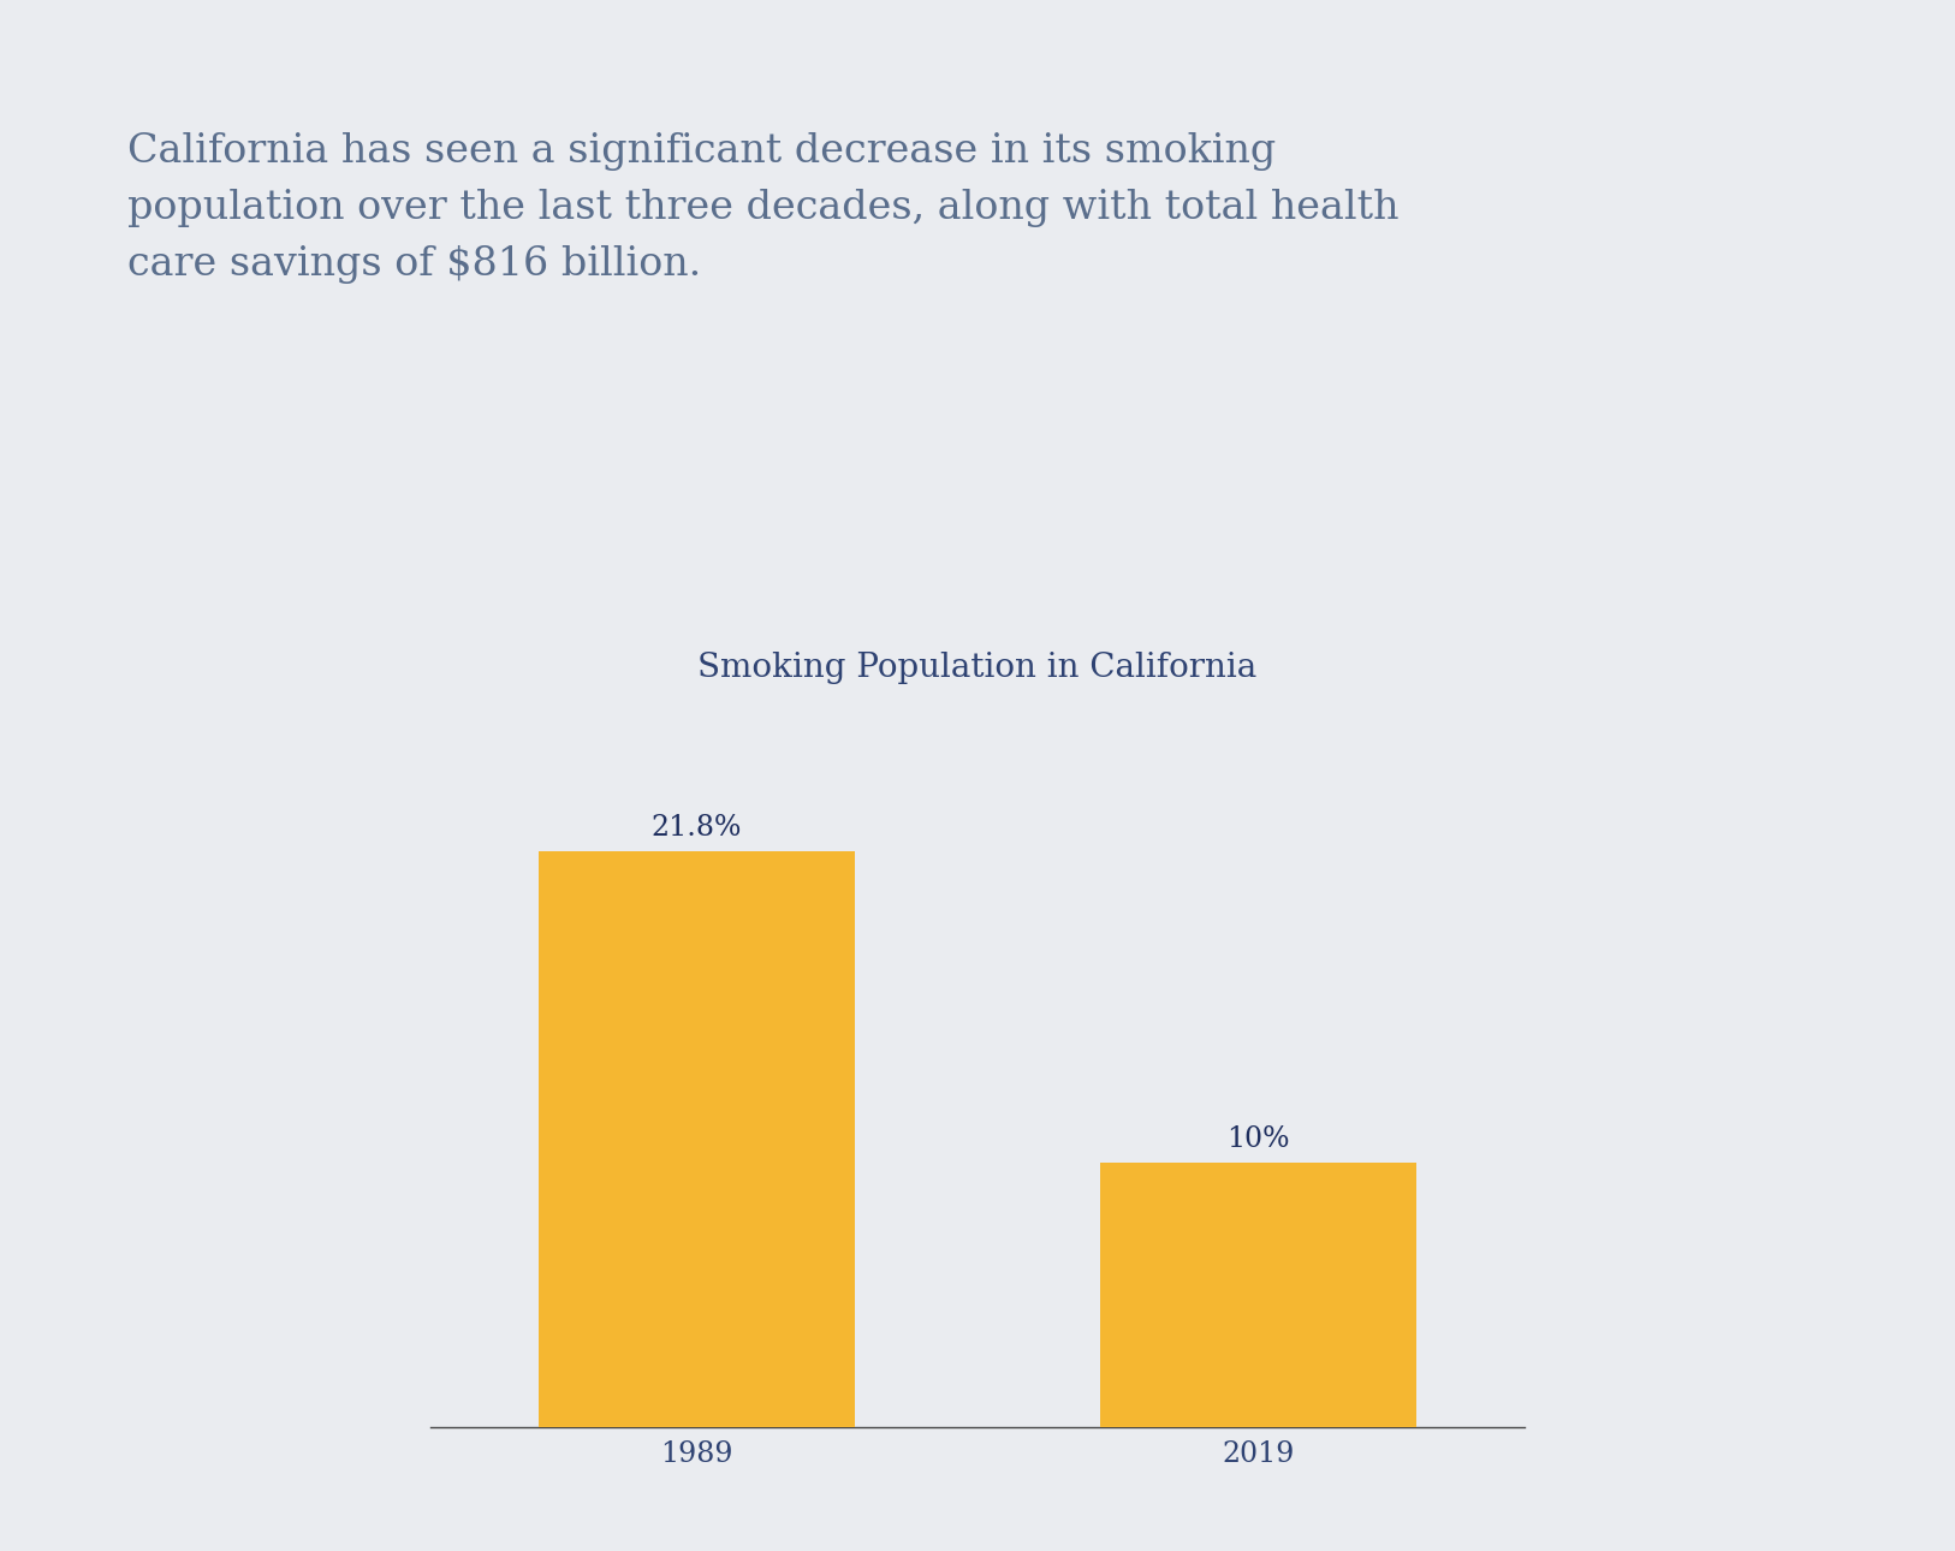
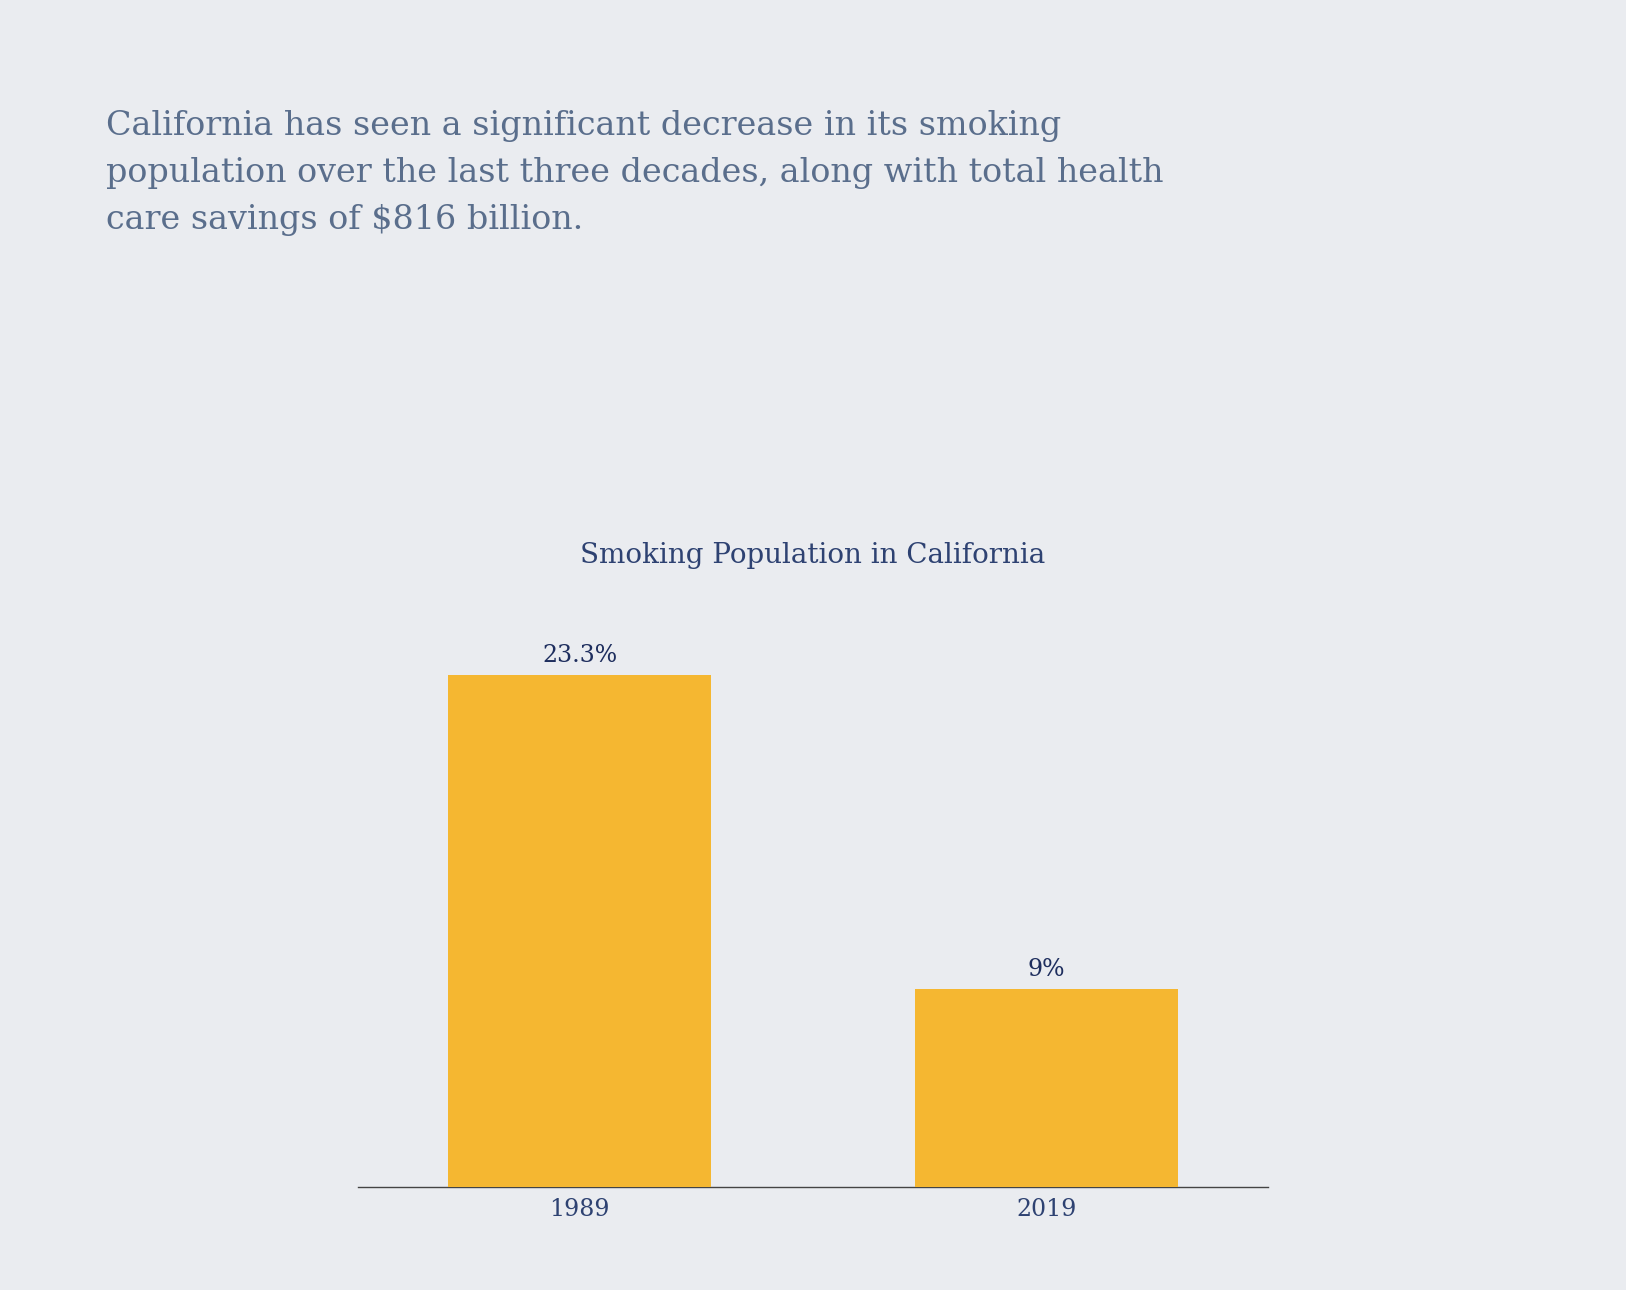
1989: 21.8% -> 23.3%
2019: 10% -> 9%
